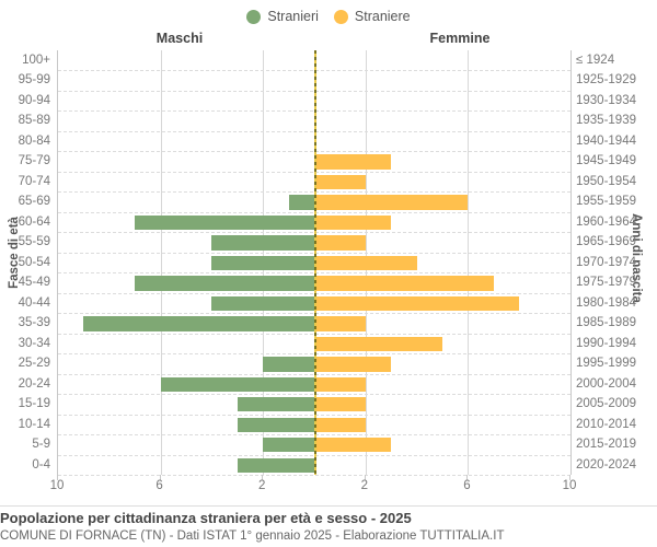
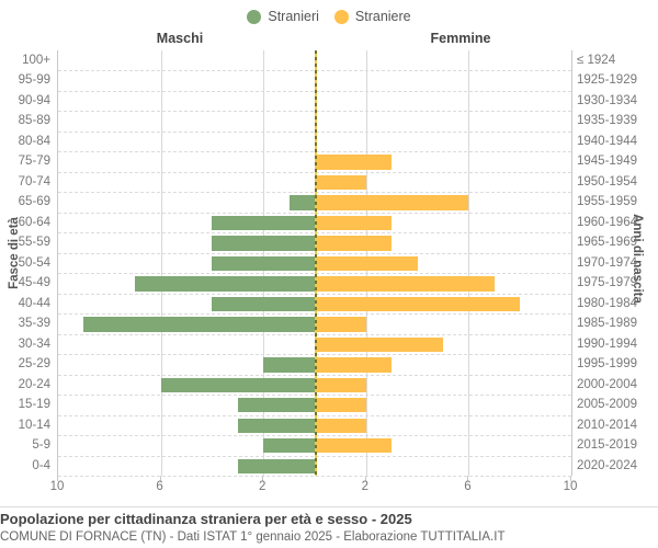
Stranieri/60-64: 7 -> 4
Straniere/55-59: 2 -> 3
